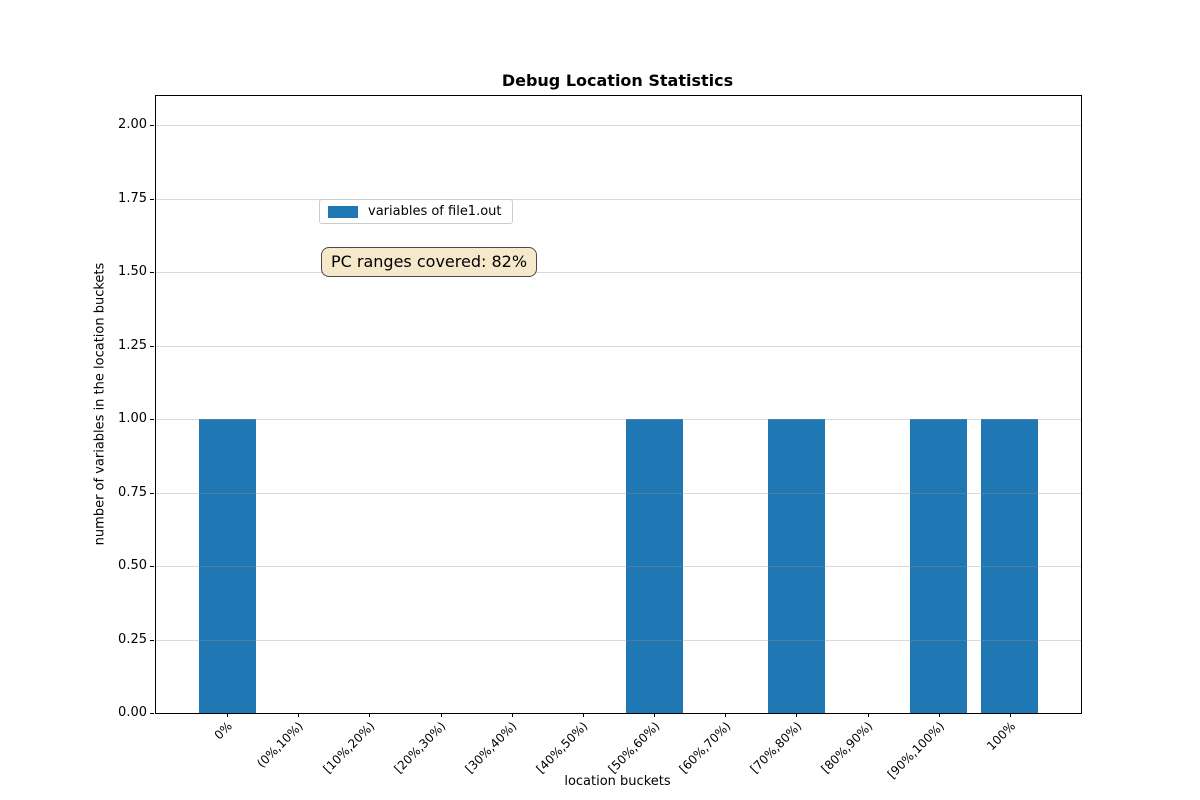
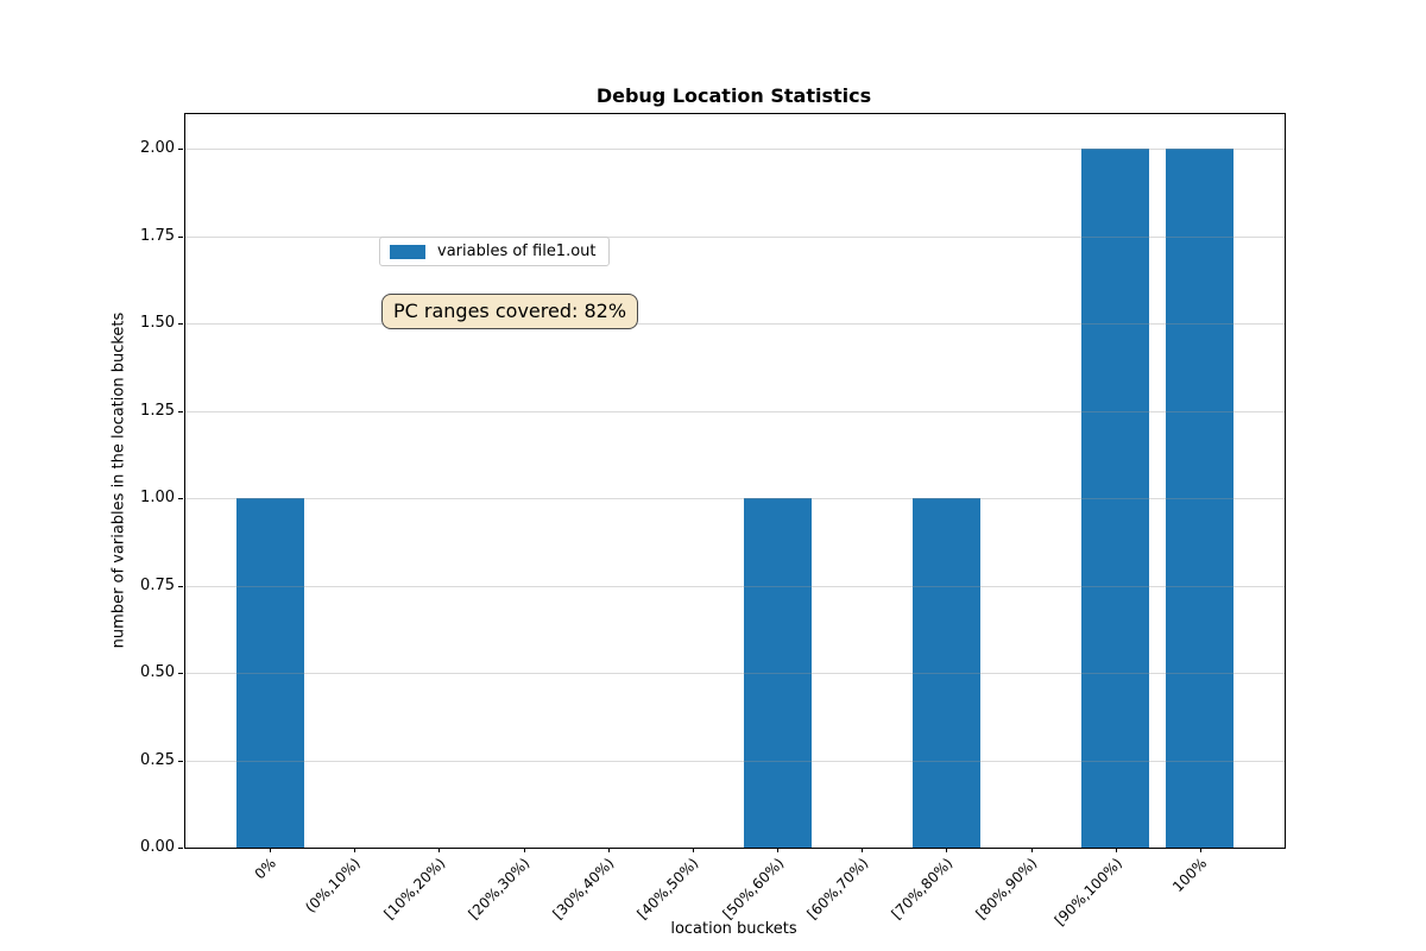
[90%,100%): 1 -> 2
100%: 1 -> 2
